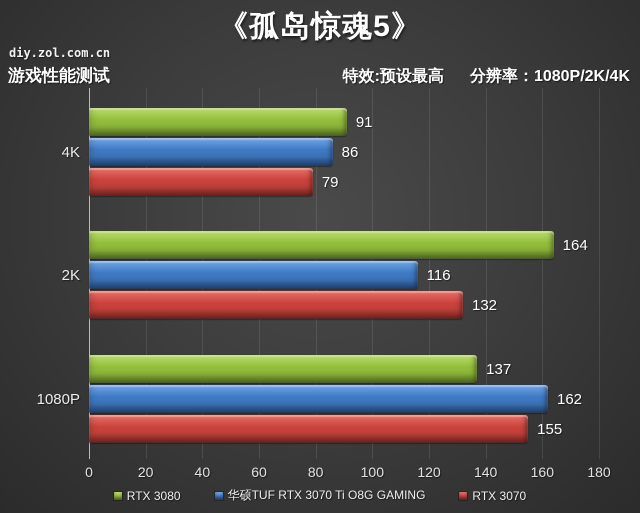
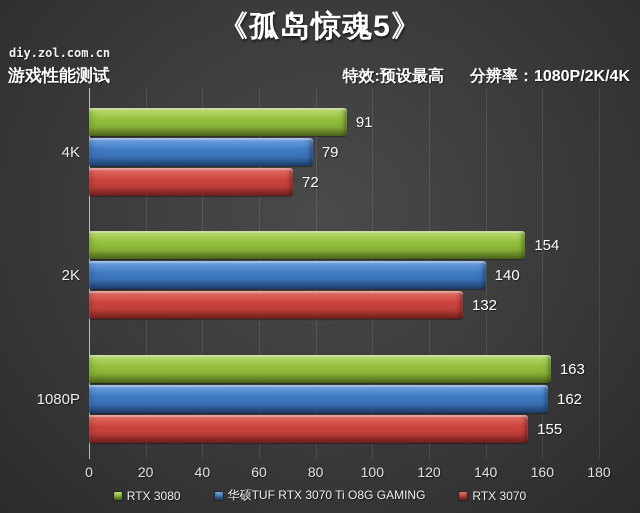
华硕TUF RTX 3070 Ti O8G GAMING/4K: 86 -> 79
RTX 3070/4K: 79 -> 72
RTX 3080/2K: 164 -> 154
华硕TUF RTX 3070 Ti O8G GAMING/2K: 116 -> 140
RTX 3080/1080P: 137 -> 163
